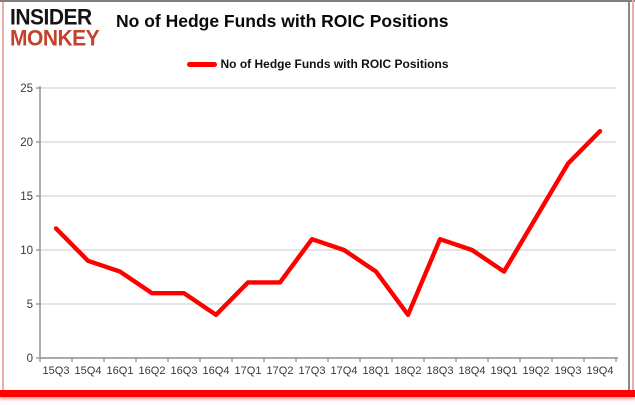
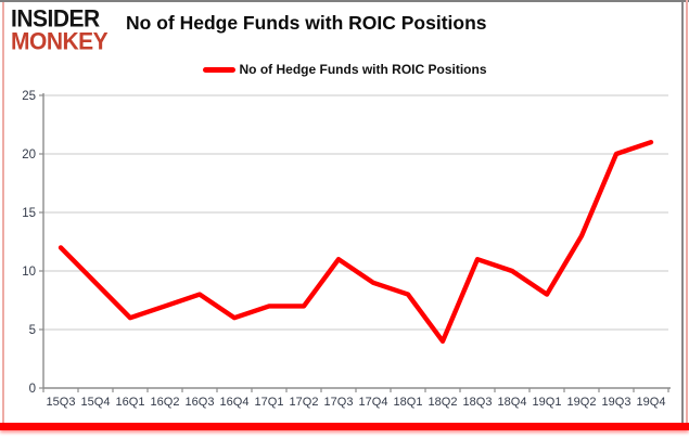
16Q1: 8 -> 6
16Q2: 6 -> 7
16Q3: 6 -> 8
16Q4: 4 -> 6
17Q4: 10 -> 9
19Q3: 18 -> 20
